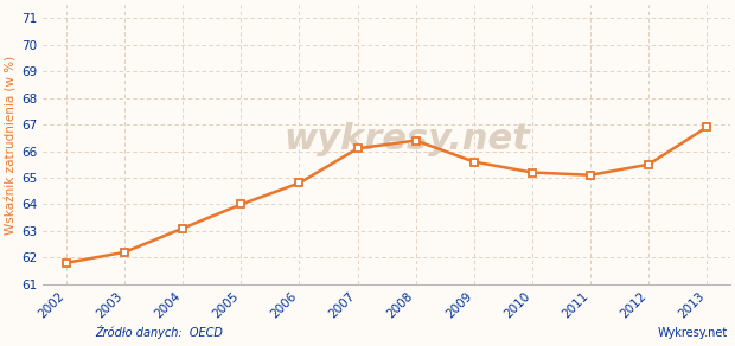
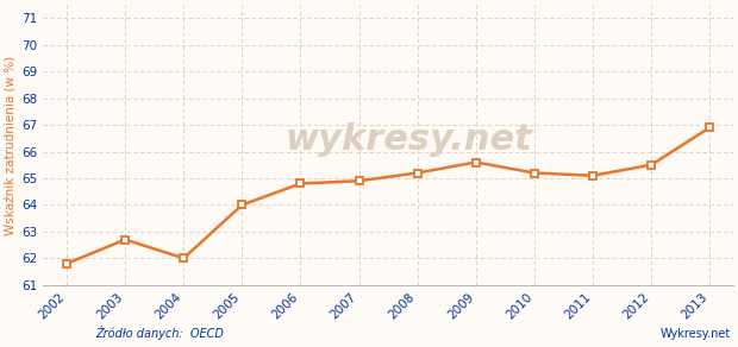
2003: 62.2 -> 62.7
2004: 63.1 -> 62.0
2007: 66.1 -> 64.9
2008: 66.4 -> 65.2
